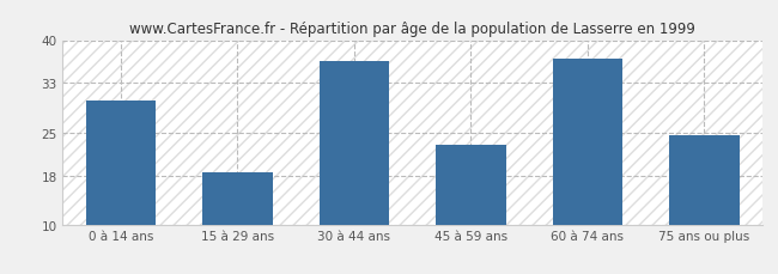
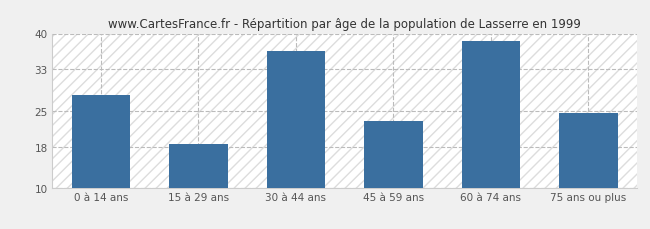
0 à 14 ans: 30.2 -> 28.0
60 à 74 ans: 37.0 -> 38.5
